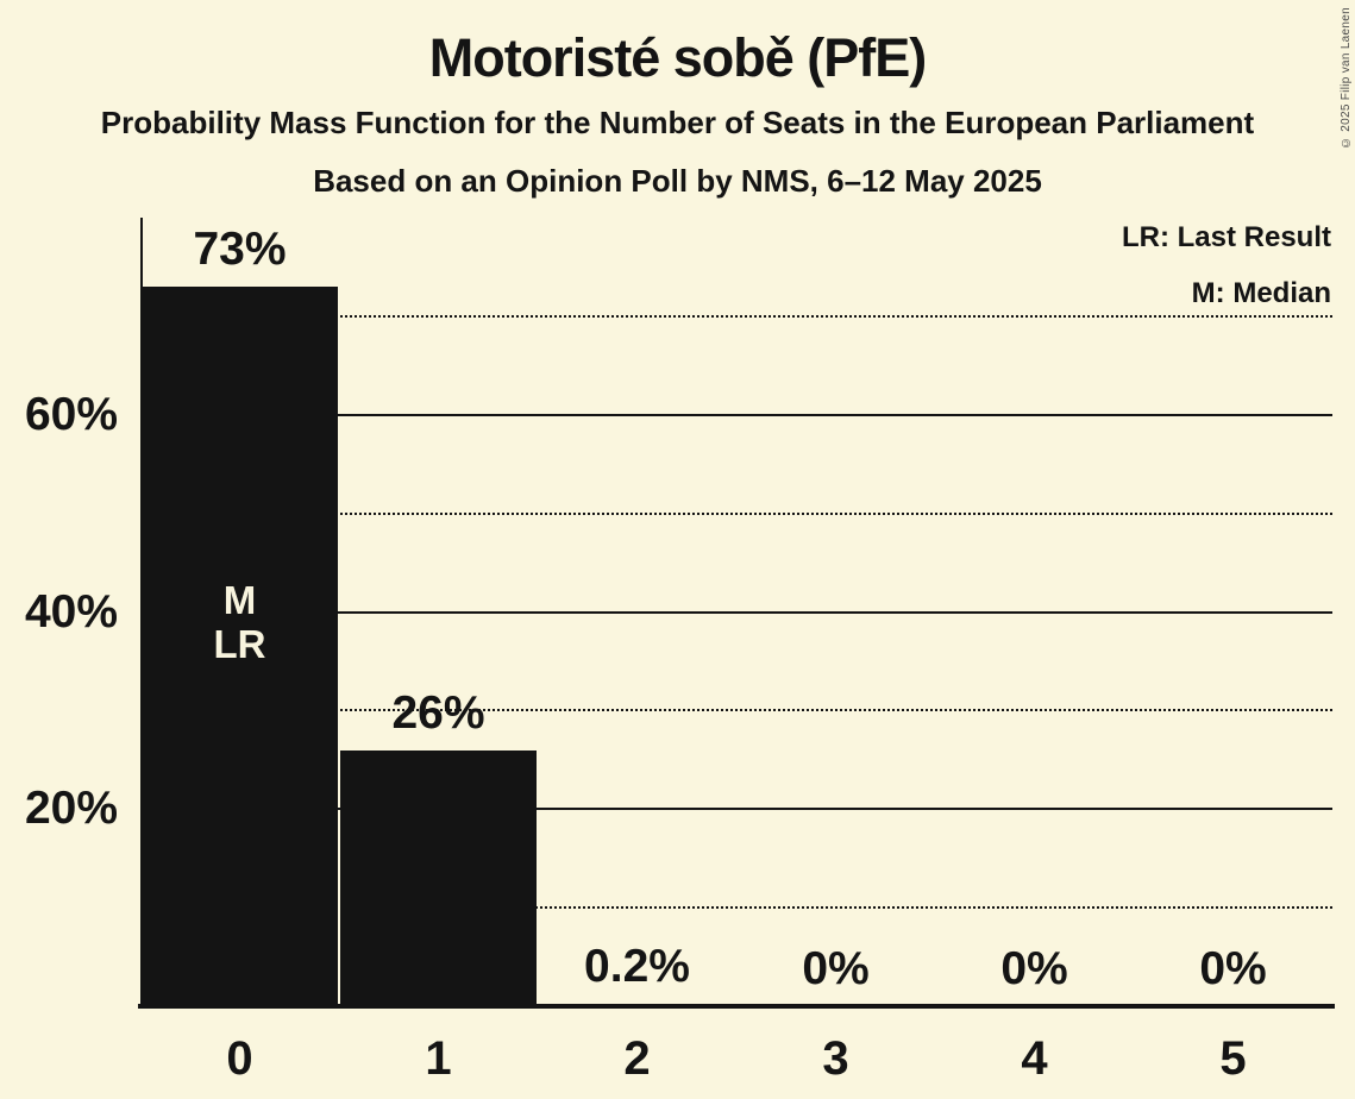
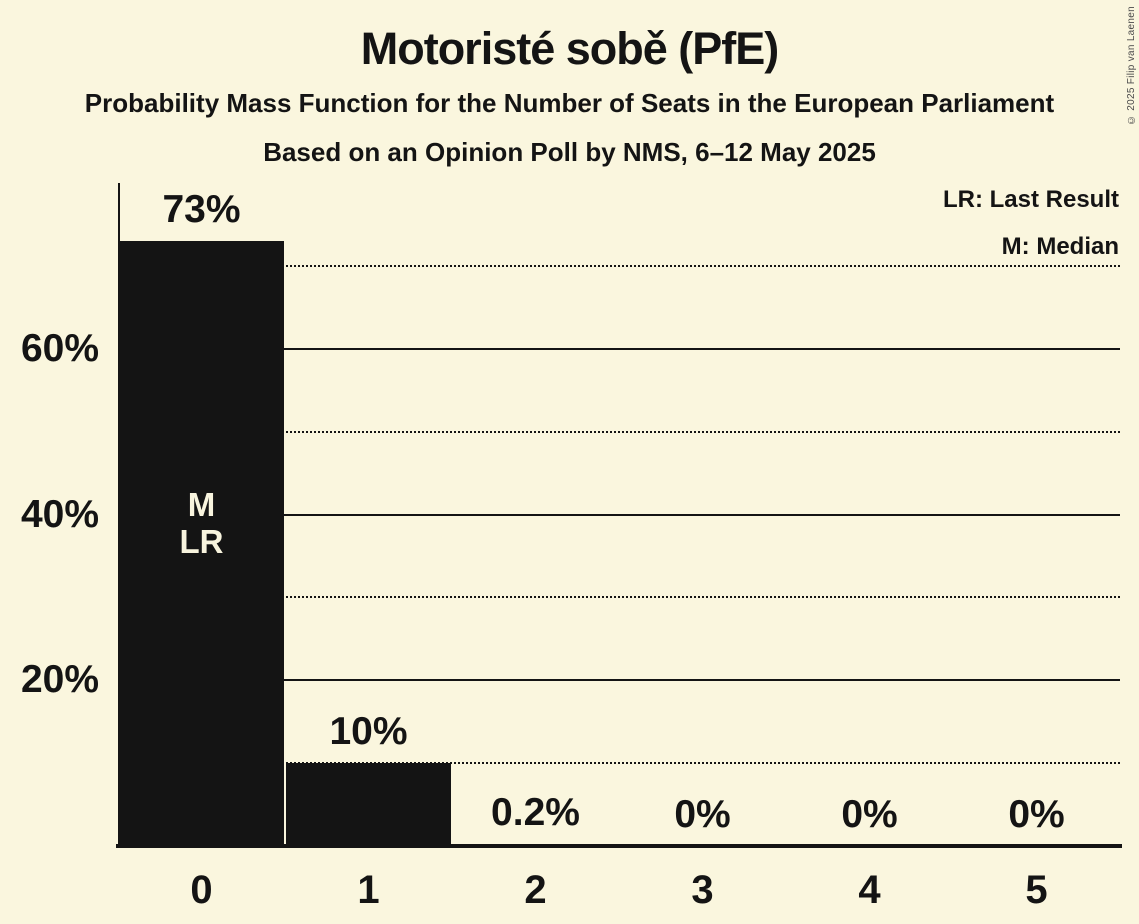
1: 26% -> 10%
